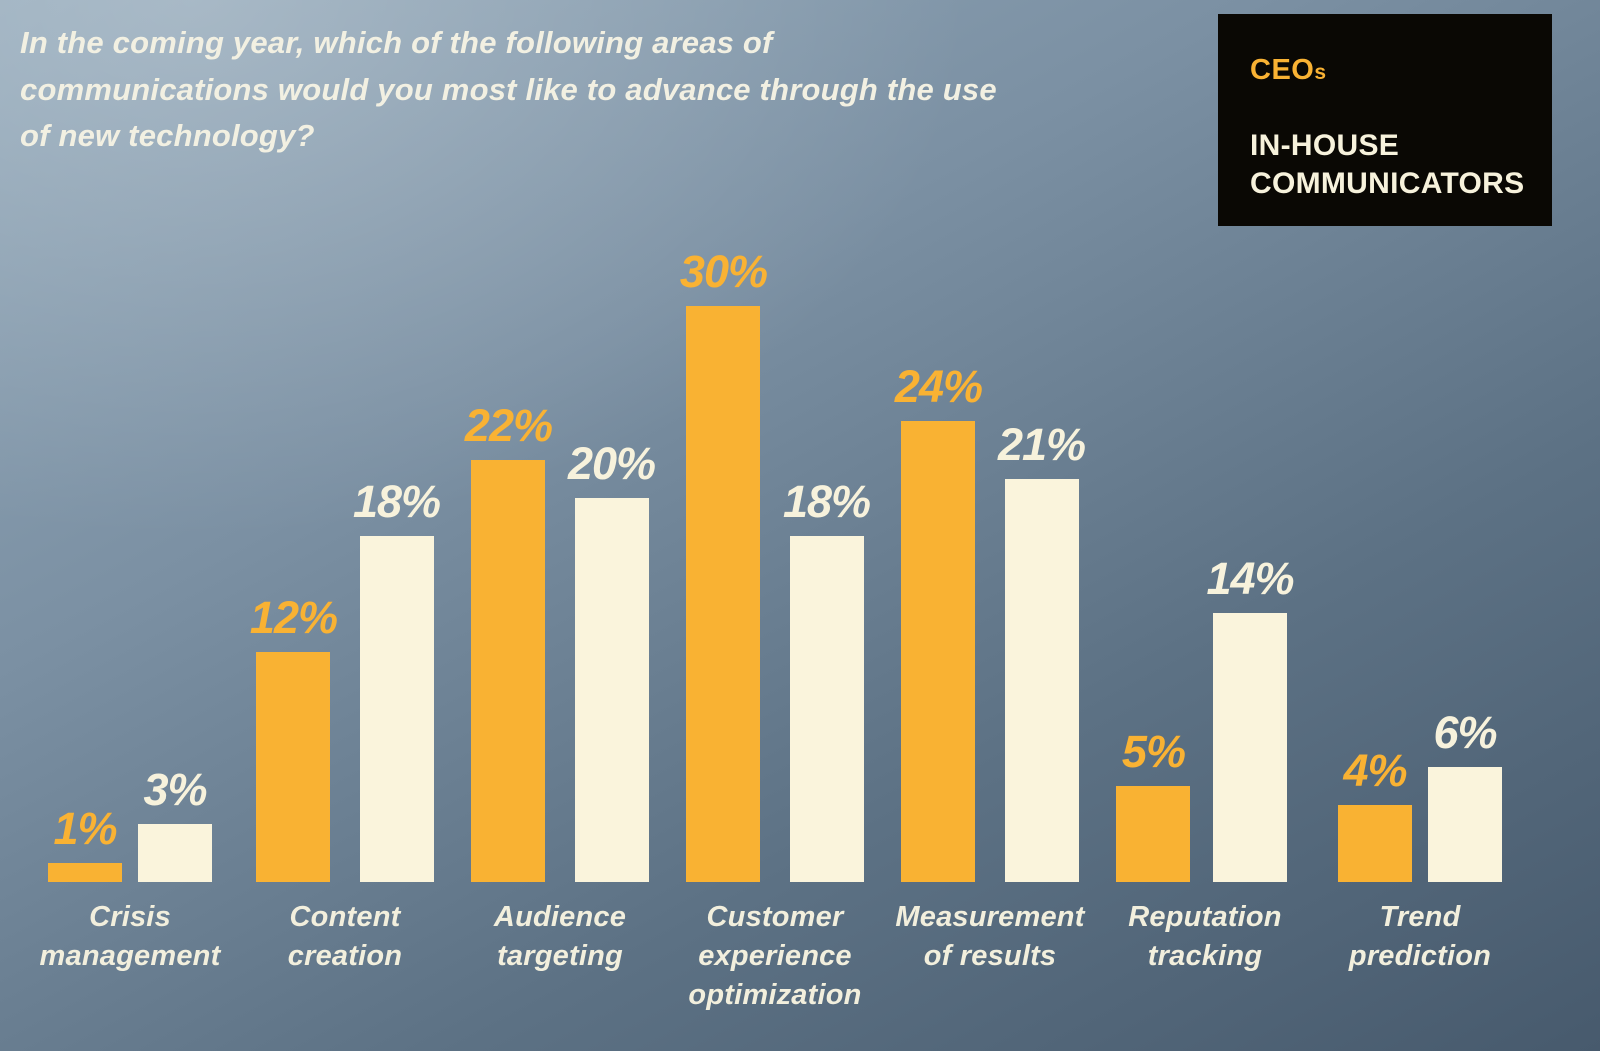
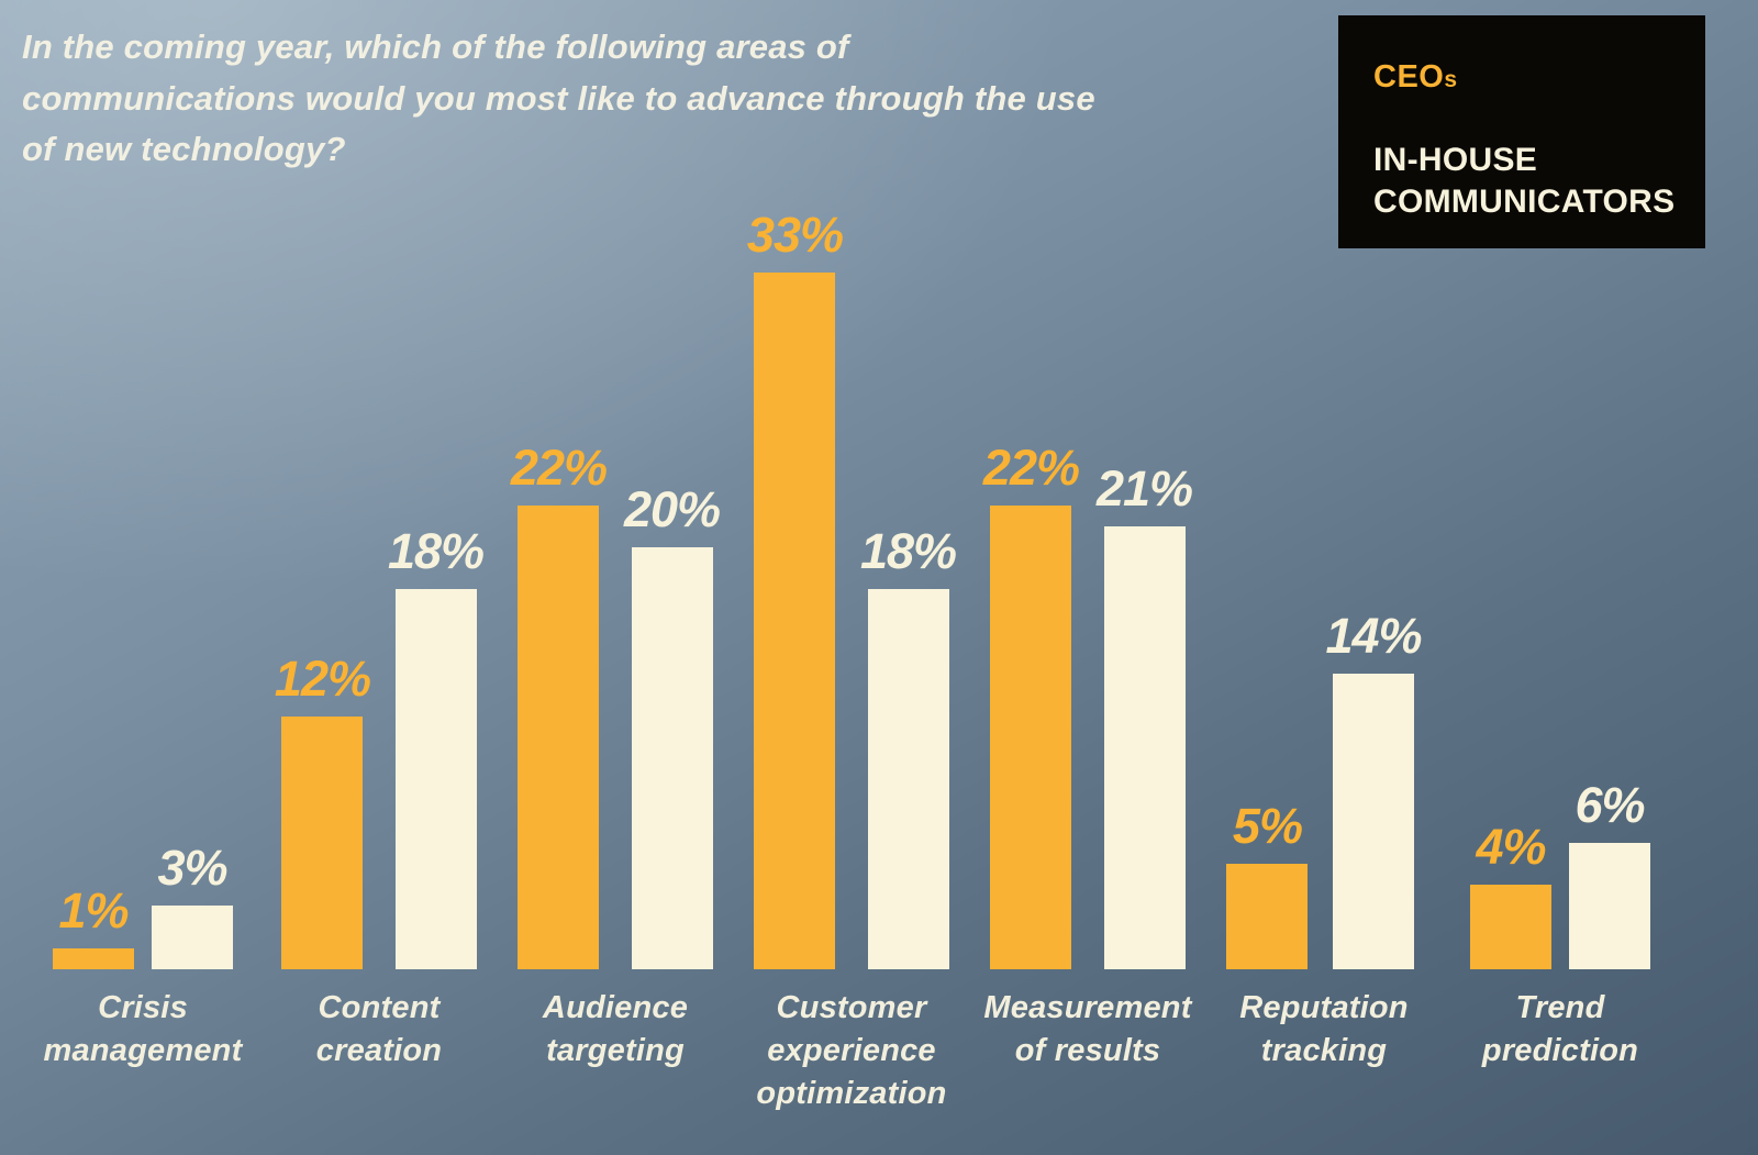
CEOs/Customer experience optimization: 30% -> 33%
CEOs/Measurement of results: 24% -> 22%
